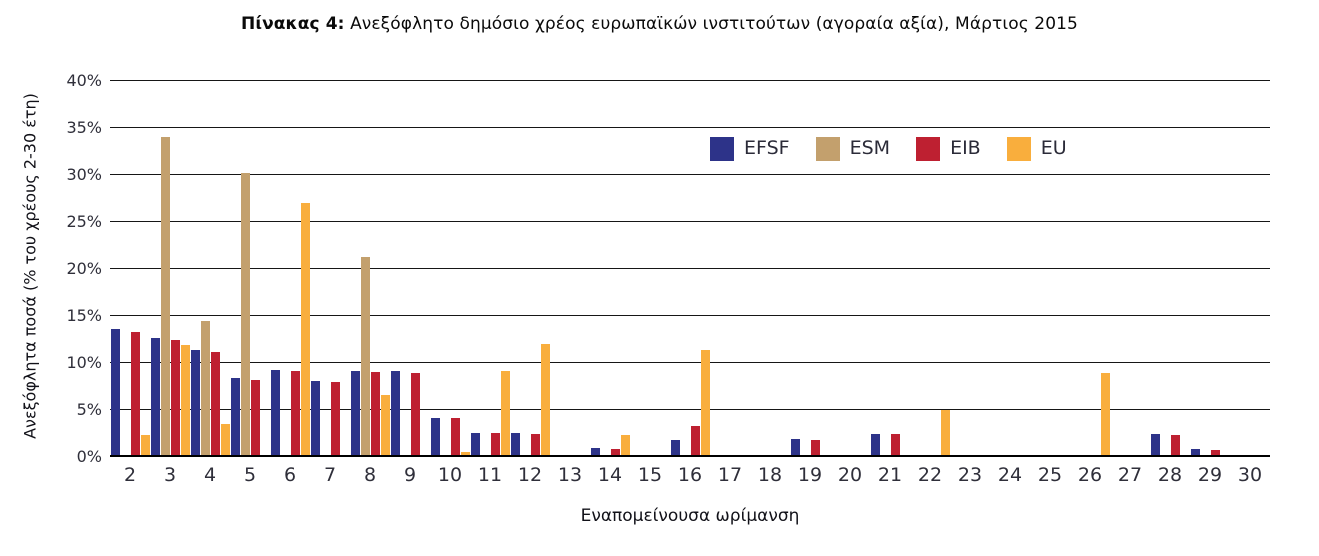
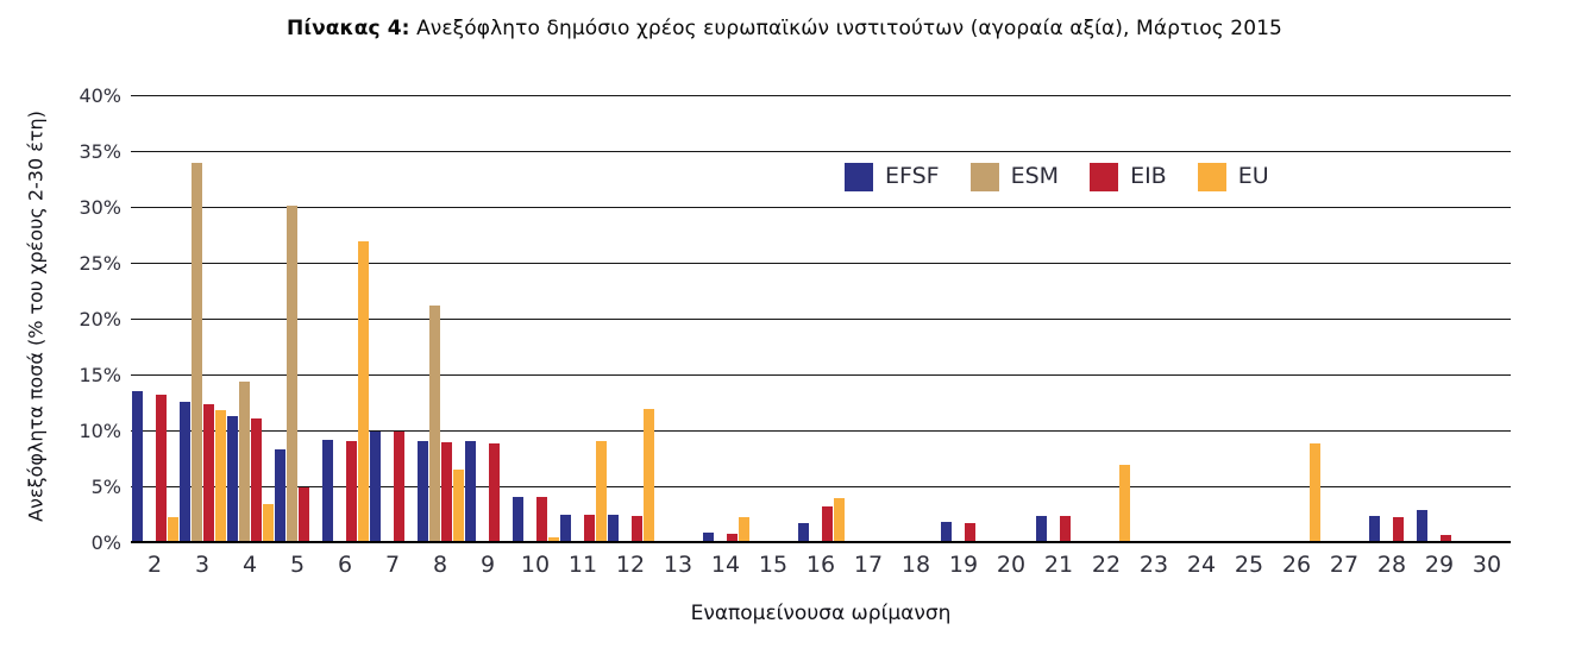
EIB/5: 8% -> 5%
EFSF/7: 8% -> 10%
EIB/7: 8% -> 10%
EU/16: 11% -> 4%
EU/22: 5% -> 7%
EFSF/29: 1% -> 3%
